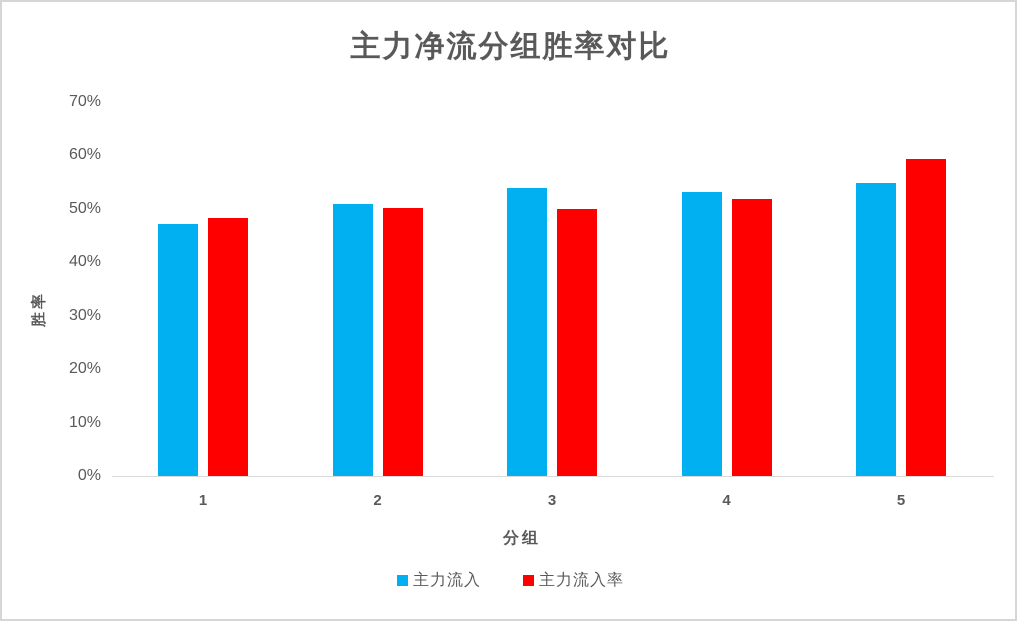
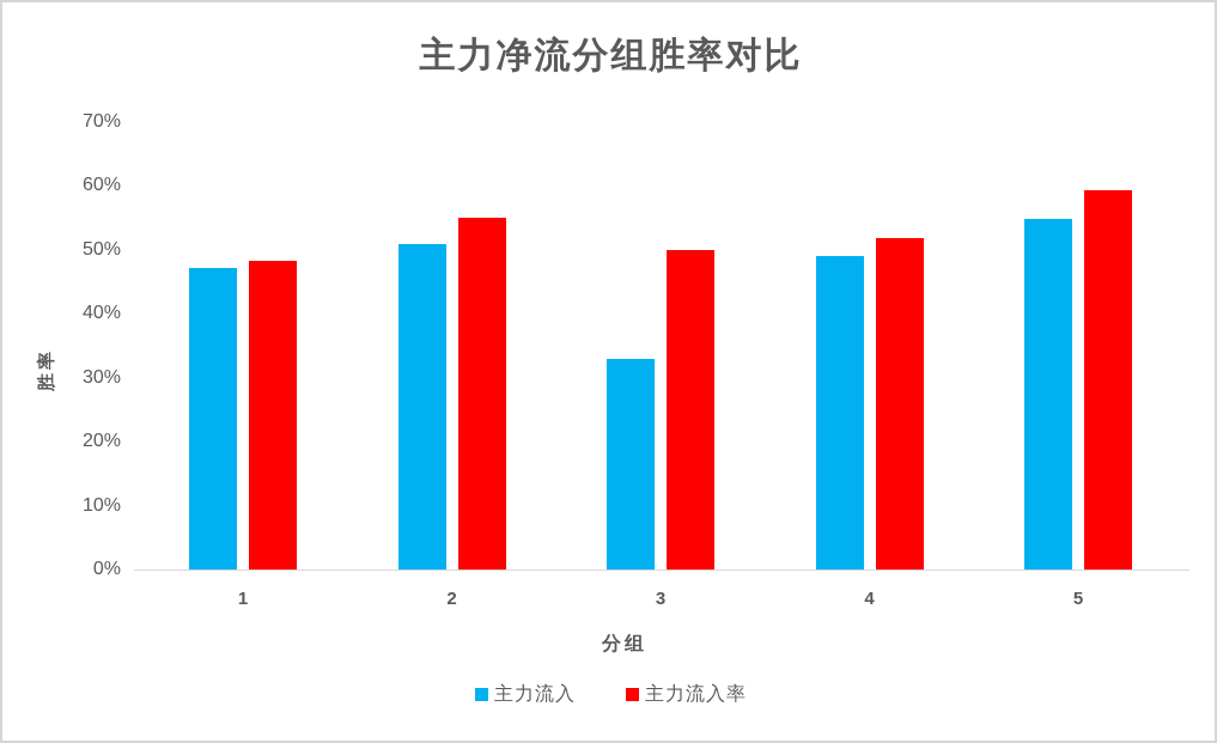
主力流入率/2: 50% -> 55%
主力流入/3: 54% -> 33%
主力流入/4: 53% -> 49%
